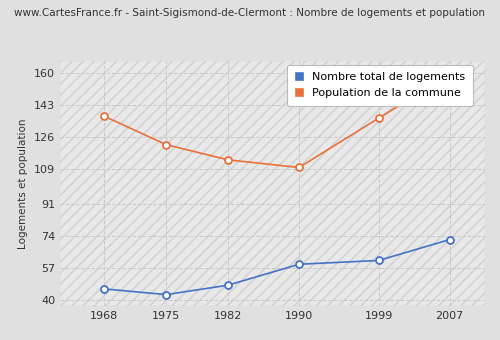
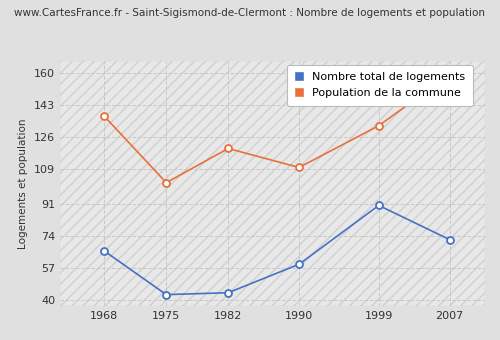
Nombre total de logements/1968: 46 -> 66
Population de la commune/1975: 122 -> 102
Nombre total de logements/1982: 48 -> 44
Population de la commune/1982: 114 -> 120
Nombre total de logements/1999: 61 -> 90
Population de la commune/1999: 136 -> 132
